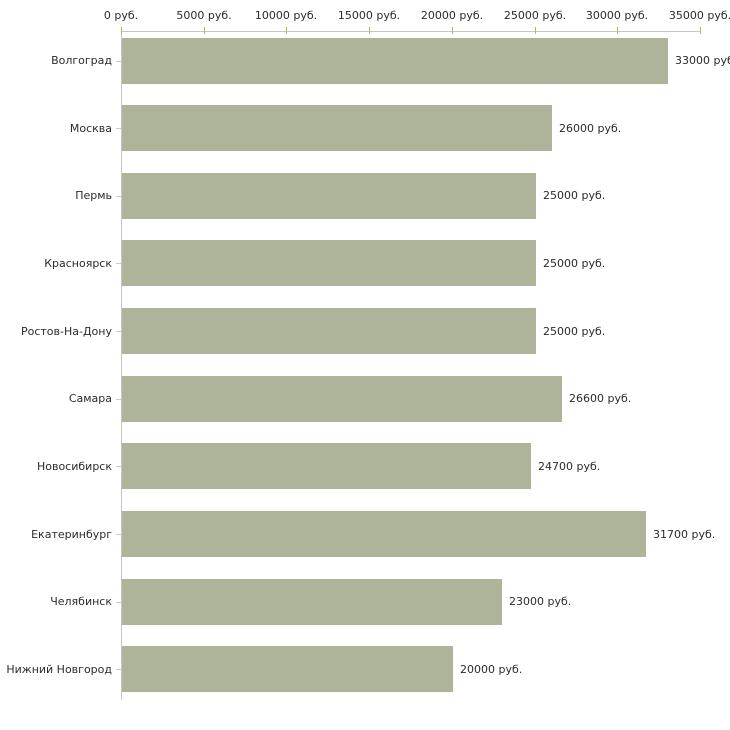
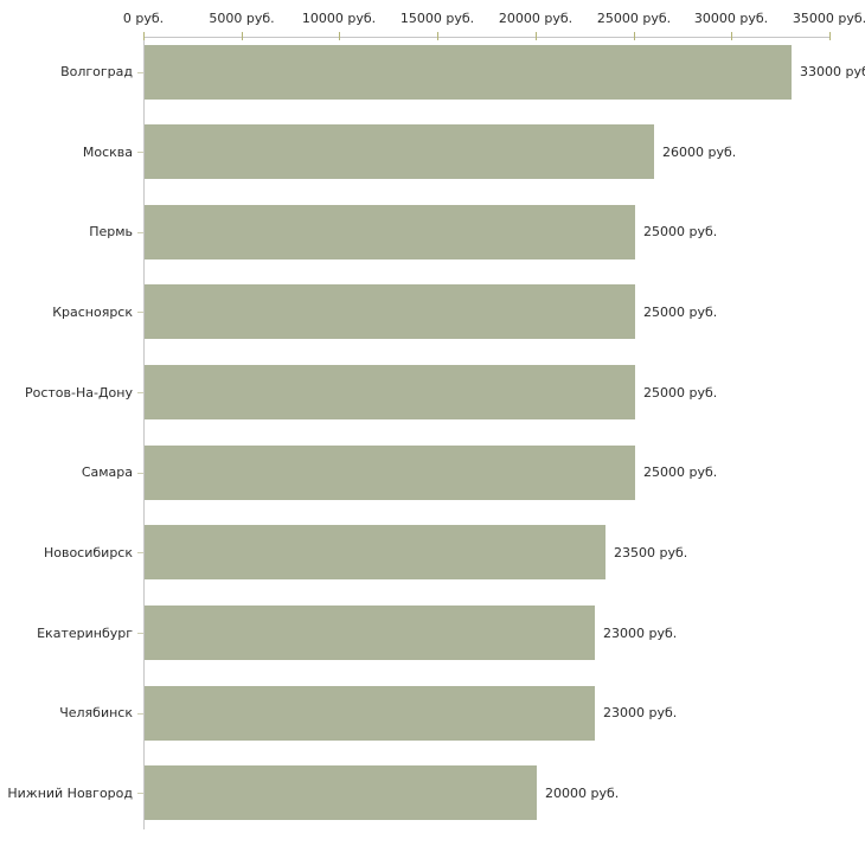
Самара: 26600 -> 25000
Новосибирск: 24700 -> 23500
Екатеринбург: 31700 -> 23000
